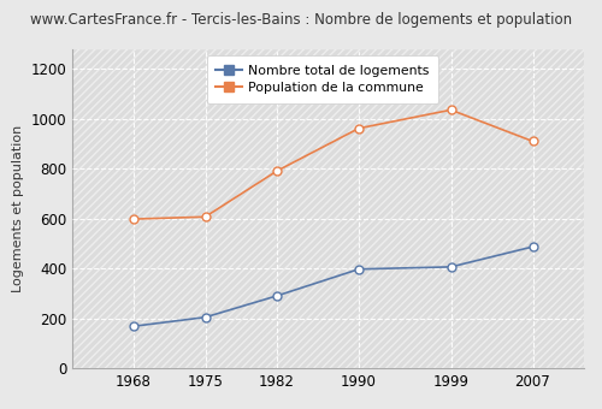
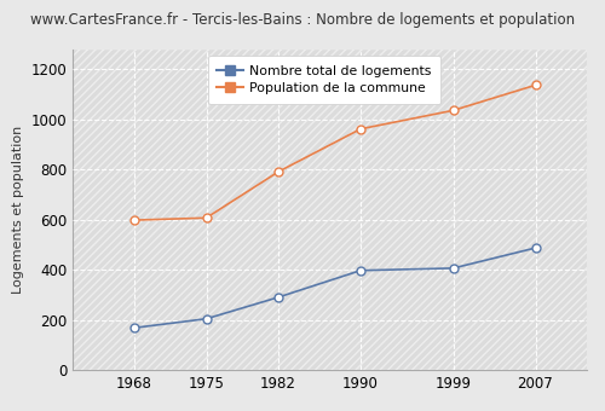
Population de la commune/2007: 910 -> 1137
